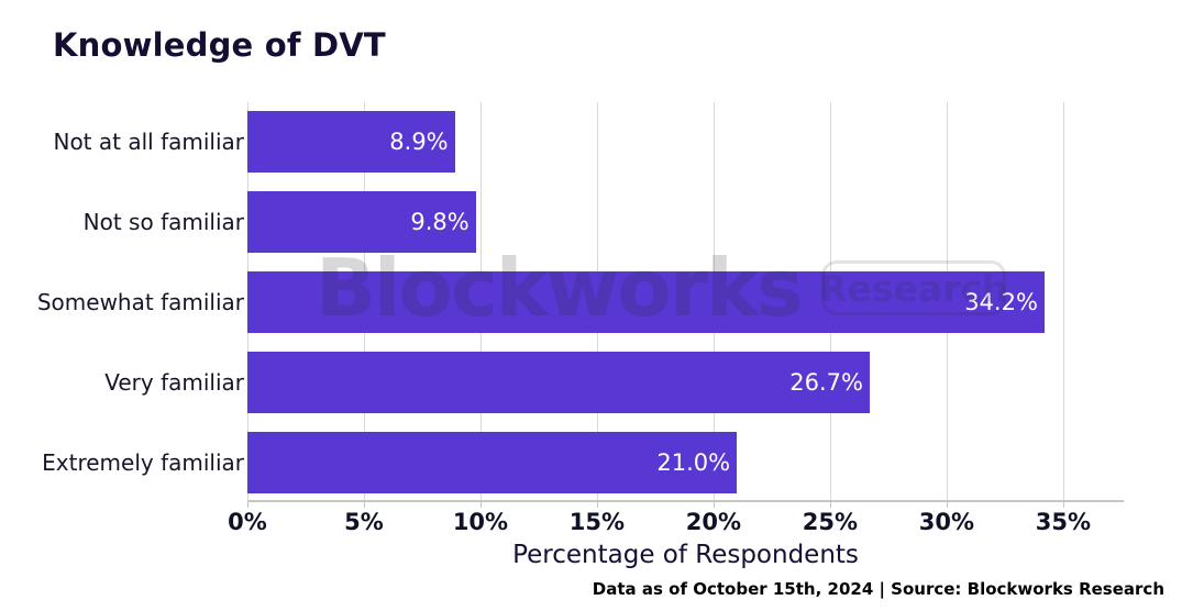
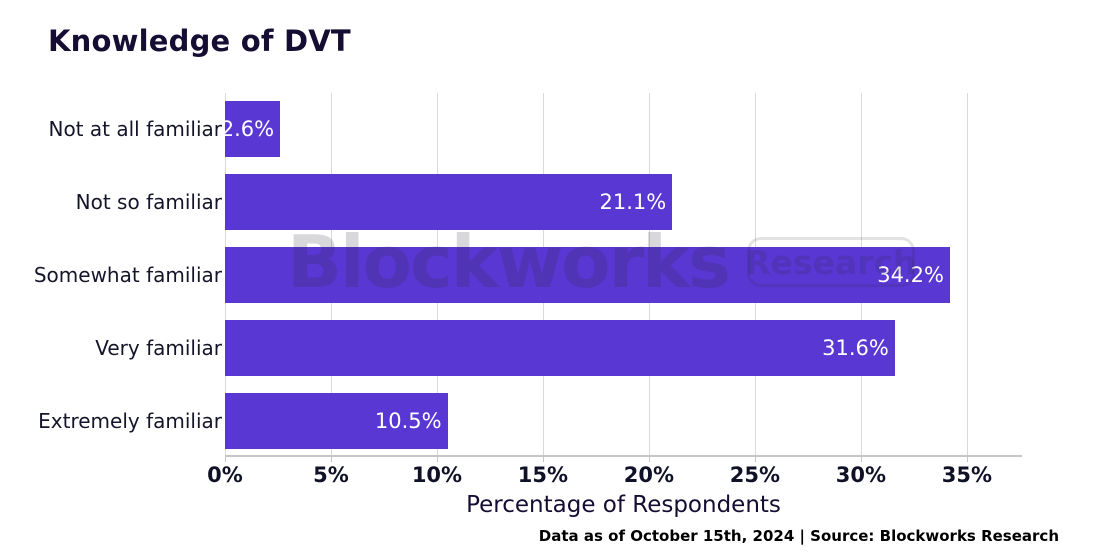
Not at all familiar: 8.9% -> 2.6%
Not so familiar: 9.8% -> 21.1%
Very familiar: 26.7% -> 31.6%
Extremely familiar: 21.0% -> 10.5%
